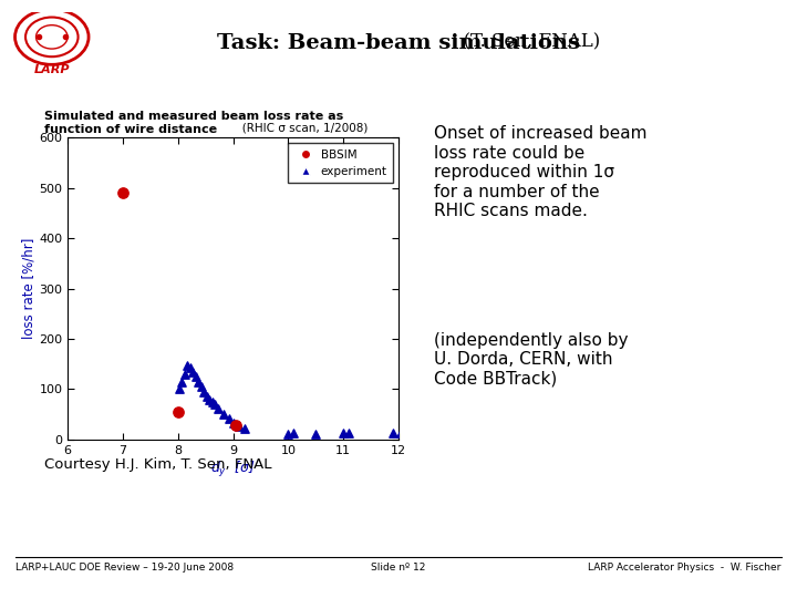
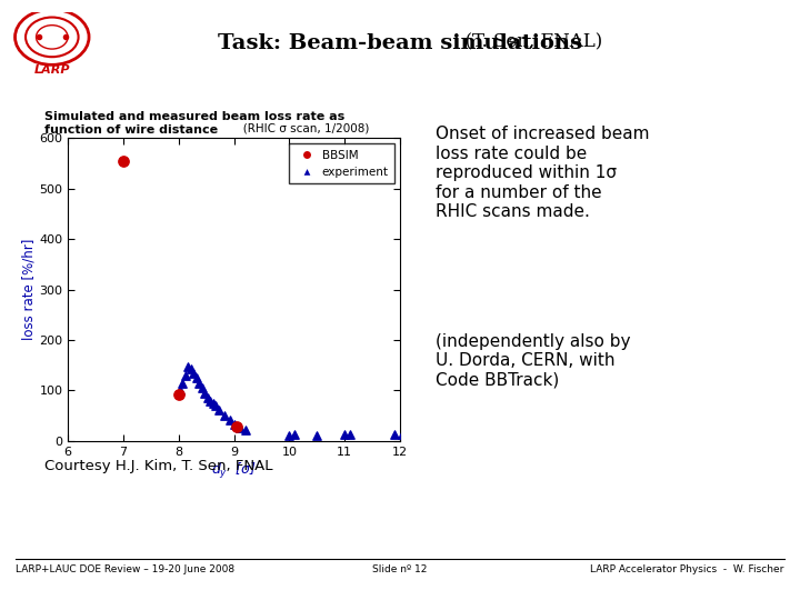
BBSIM/7: 490 -> 555
BBSIM/8: 55 -> 93
